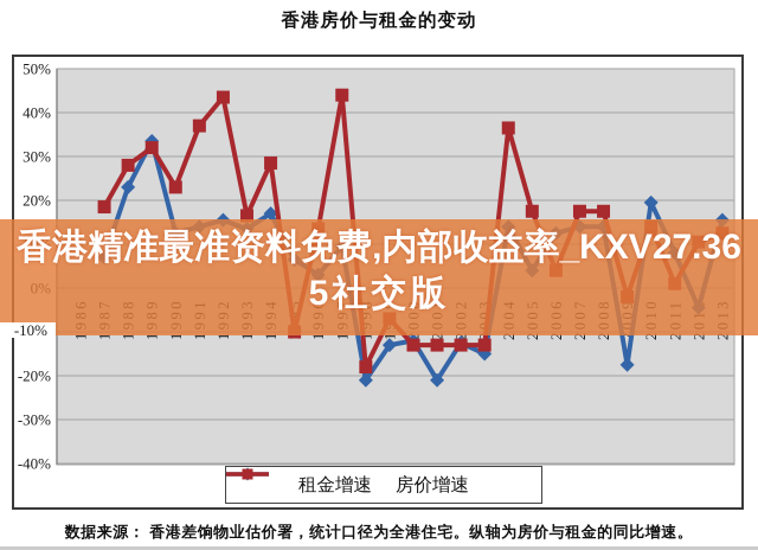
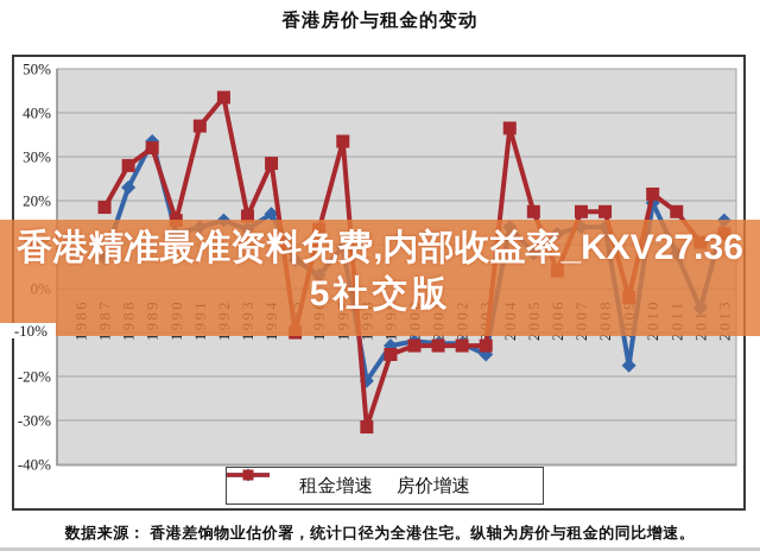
房价增速/1990: 23% -> 16%
房价增速/1997: 44% -> 34%
房价增速/1998: -18% -> -32%
房价增速/1999: -7% -> -15%
租金增速/2001: -21% -> -12%
租金增速/2005: 4% -> 8%
房价增速/2010: 14% -> 22%
房价增速/2011: 1% -> 18%
